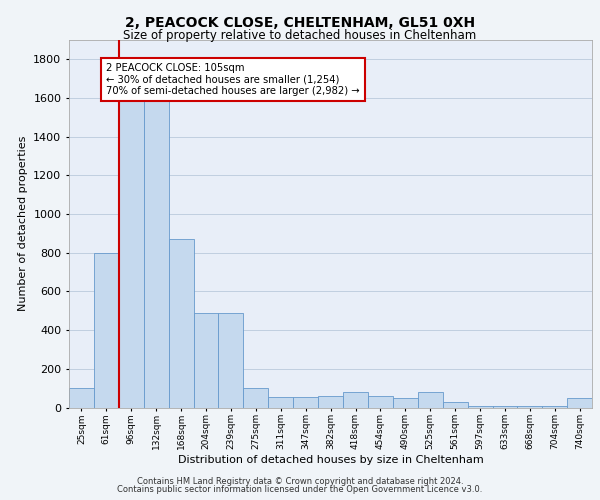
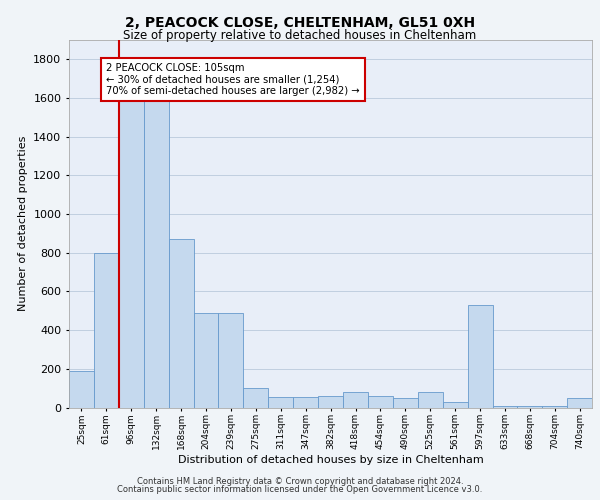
25sqm: 100 -> 190
597sqm: 10 -> 530
